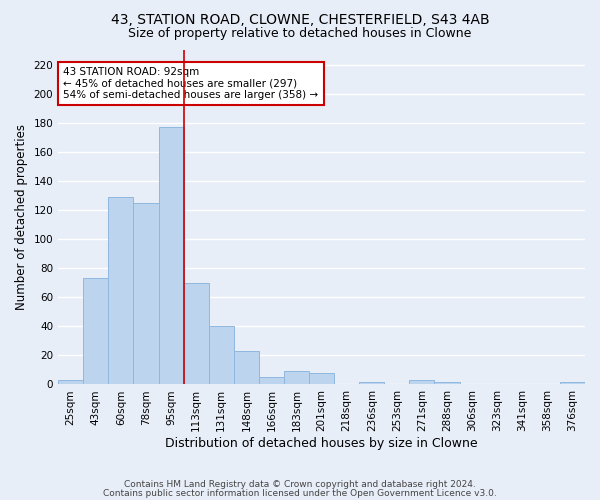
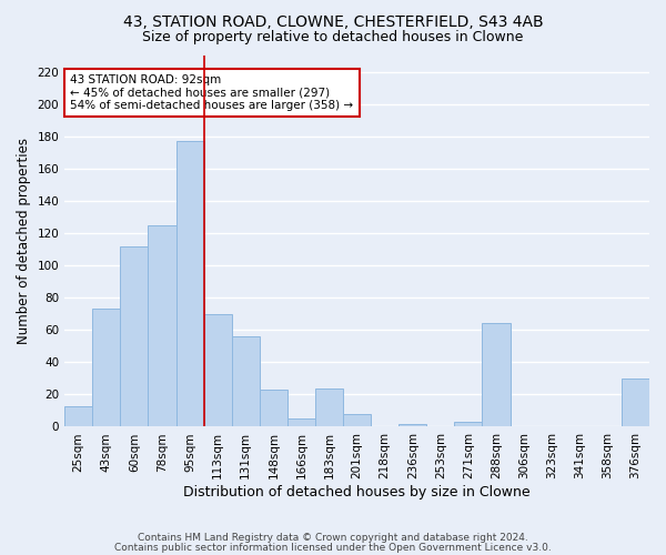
25sqm: 3 -> 13
60sqm: 129 -> 112
131sqm: 40 -> 56
183sqm: 9 -> 24
288sqm: 2 -> 64
376sqm: 2 -> 30
